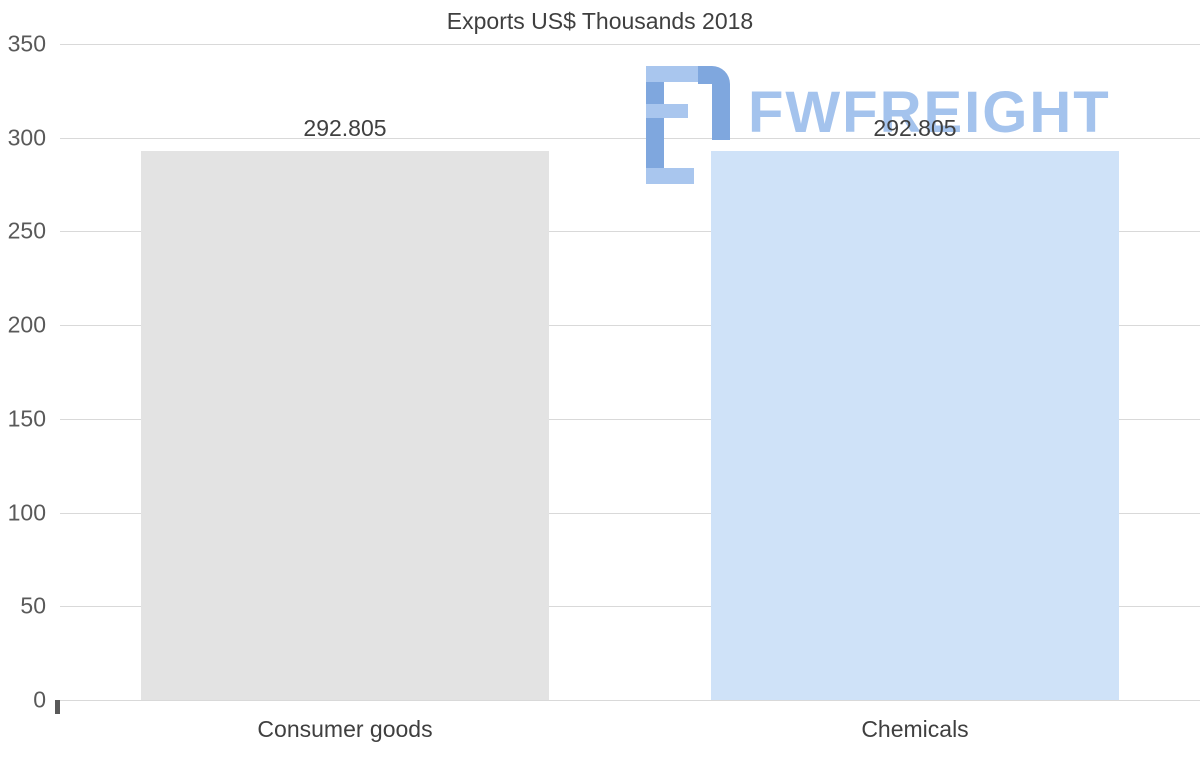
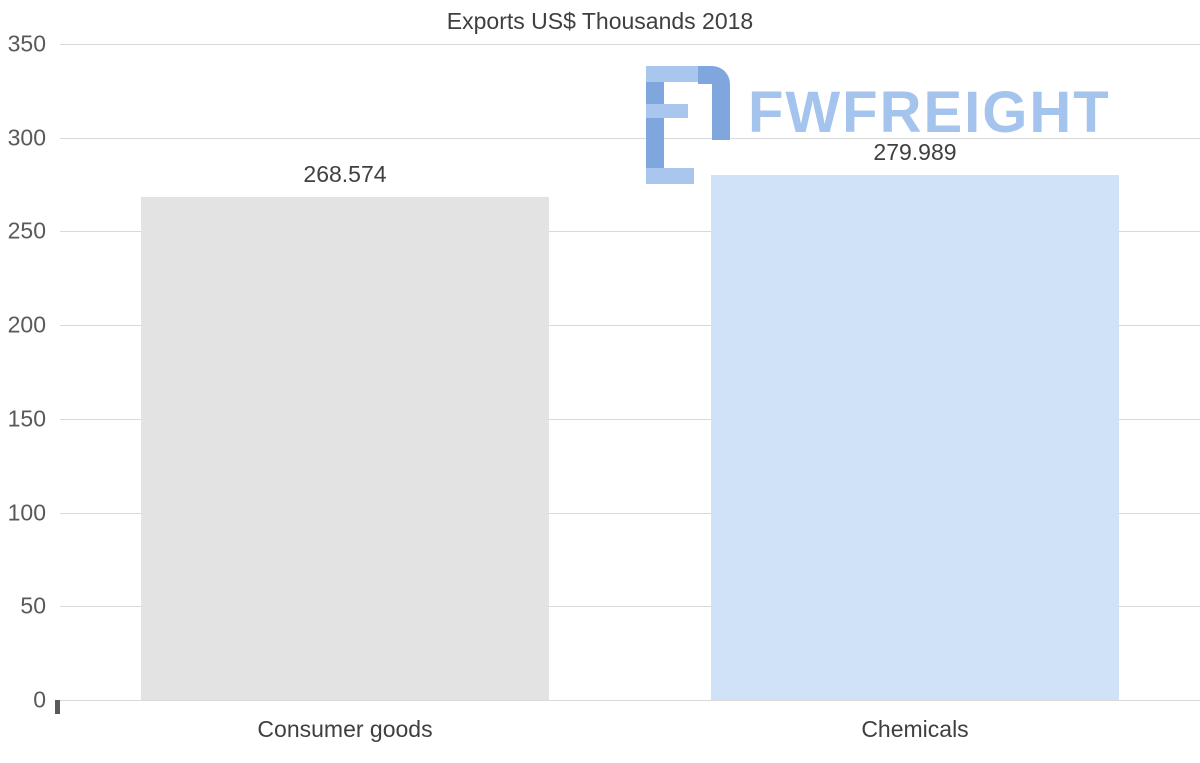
Consumer goods: 292.805 -> 268.574
Chemicals: 292.805 -> 279.989
